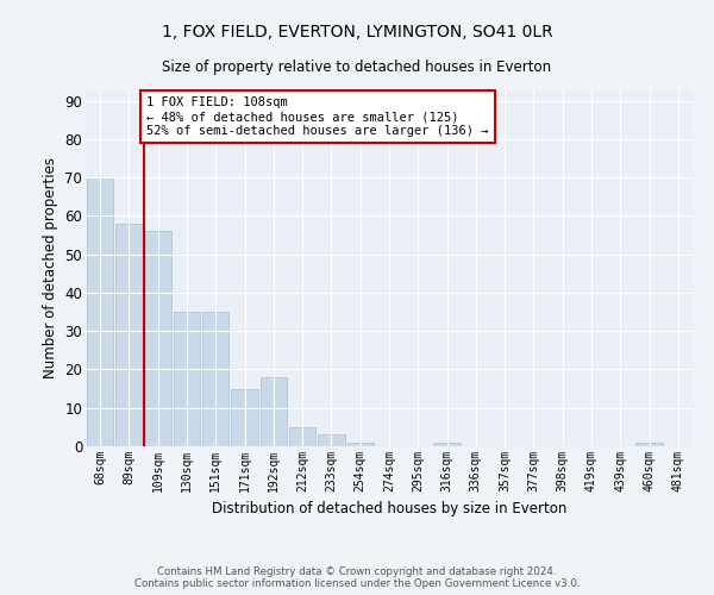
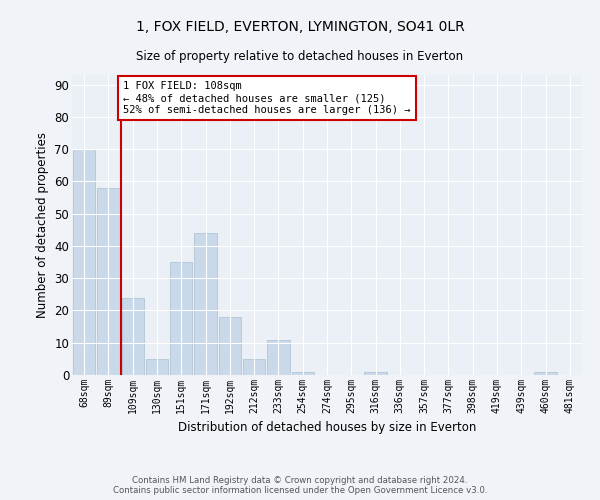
109sqm: 56 -> 24
130sqm: 35 -> 5
171sqm: 15 -> 44
233sqm: 3 -> 11
